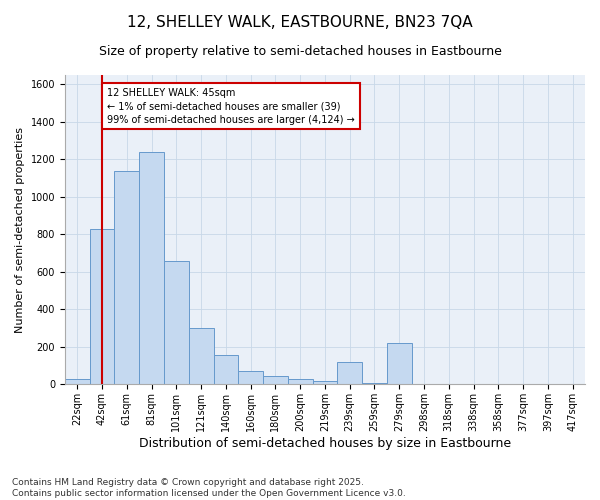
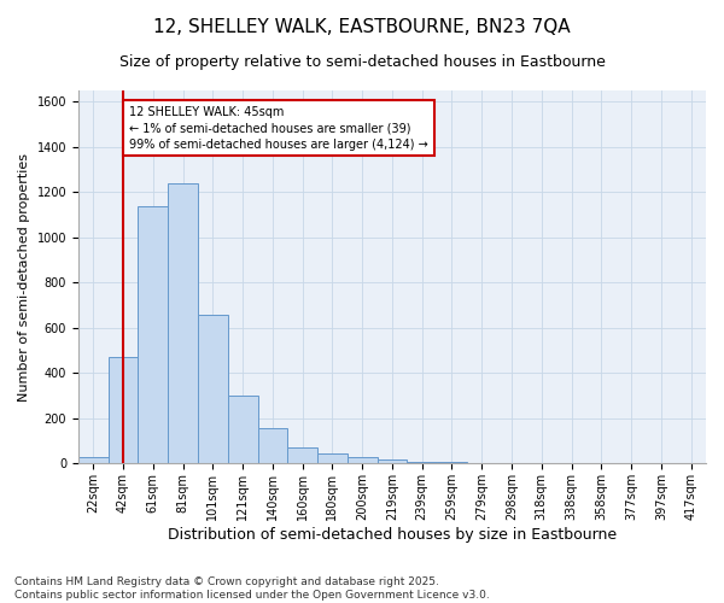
42sqm: 830 -> 470
239sqm: 120 -> 10
279sqm: 220 -> 0
